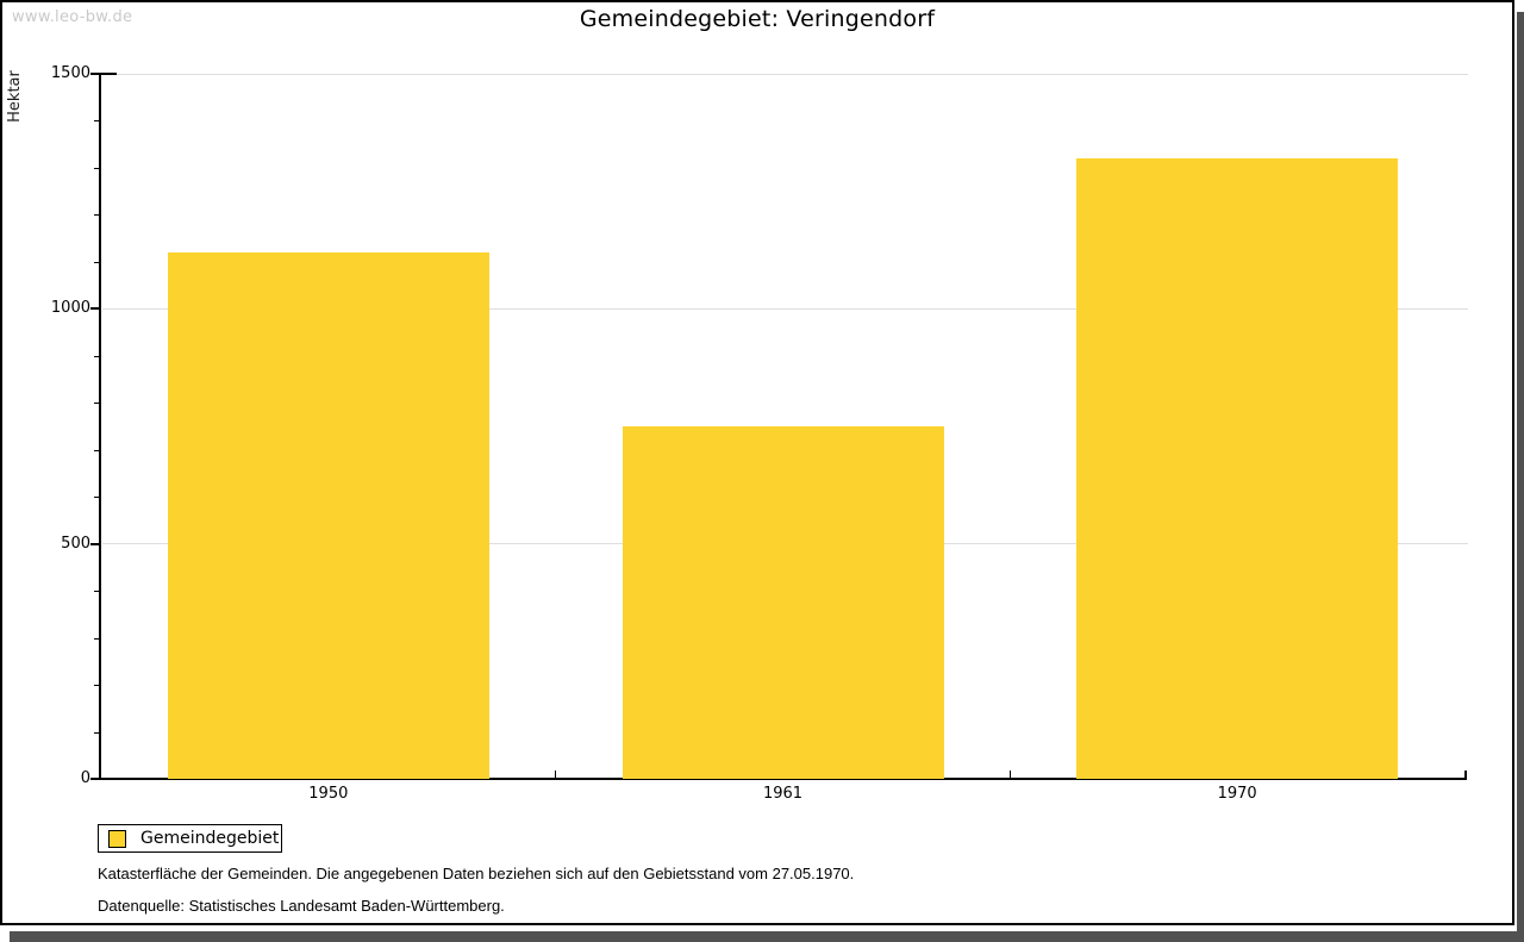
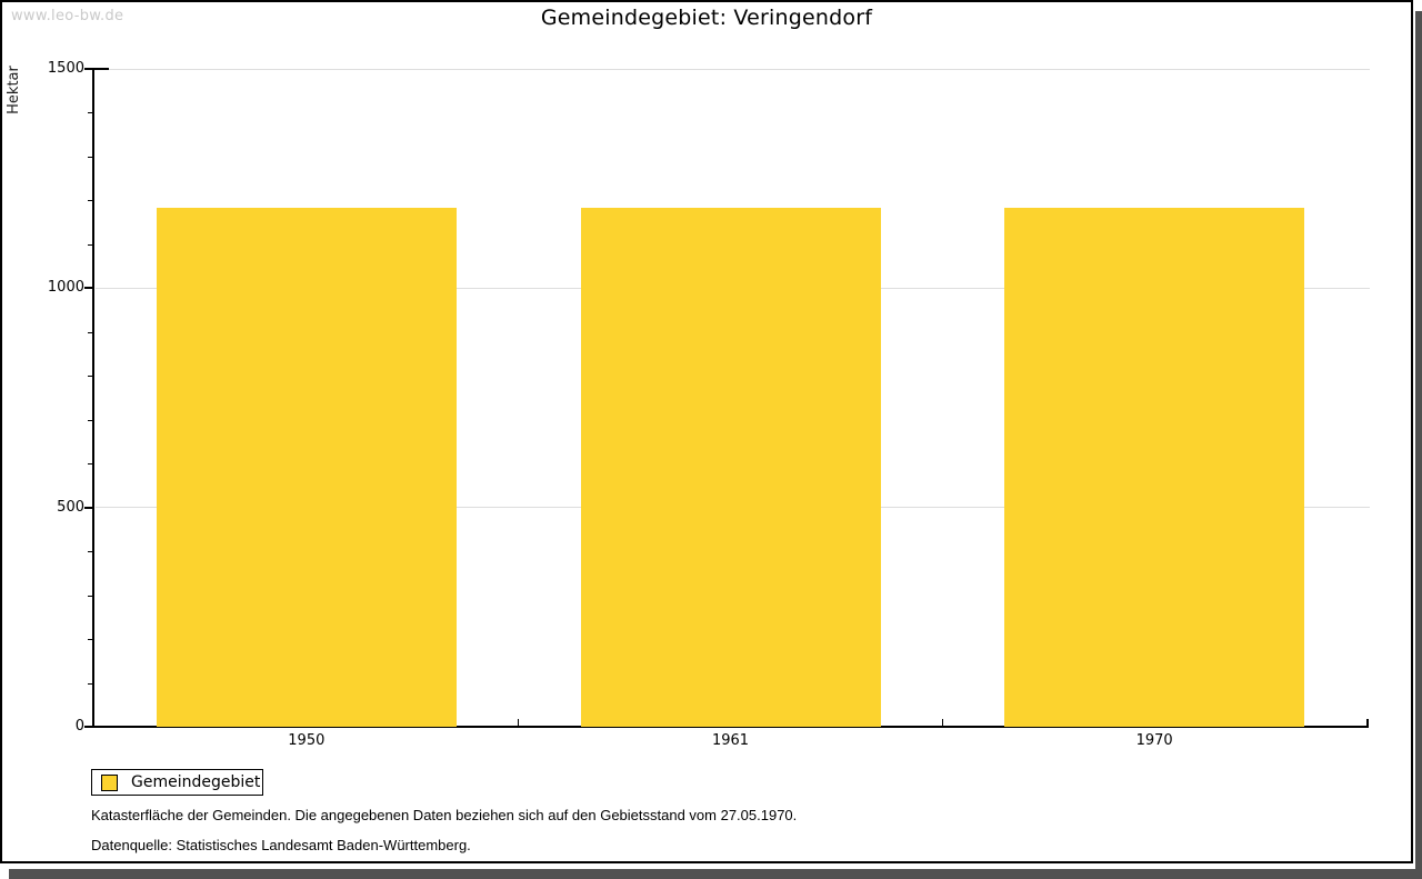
1950: 1120 -> 1180
1961: 750 -> 1180
1970: 1320 -> 1180
